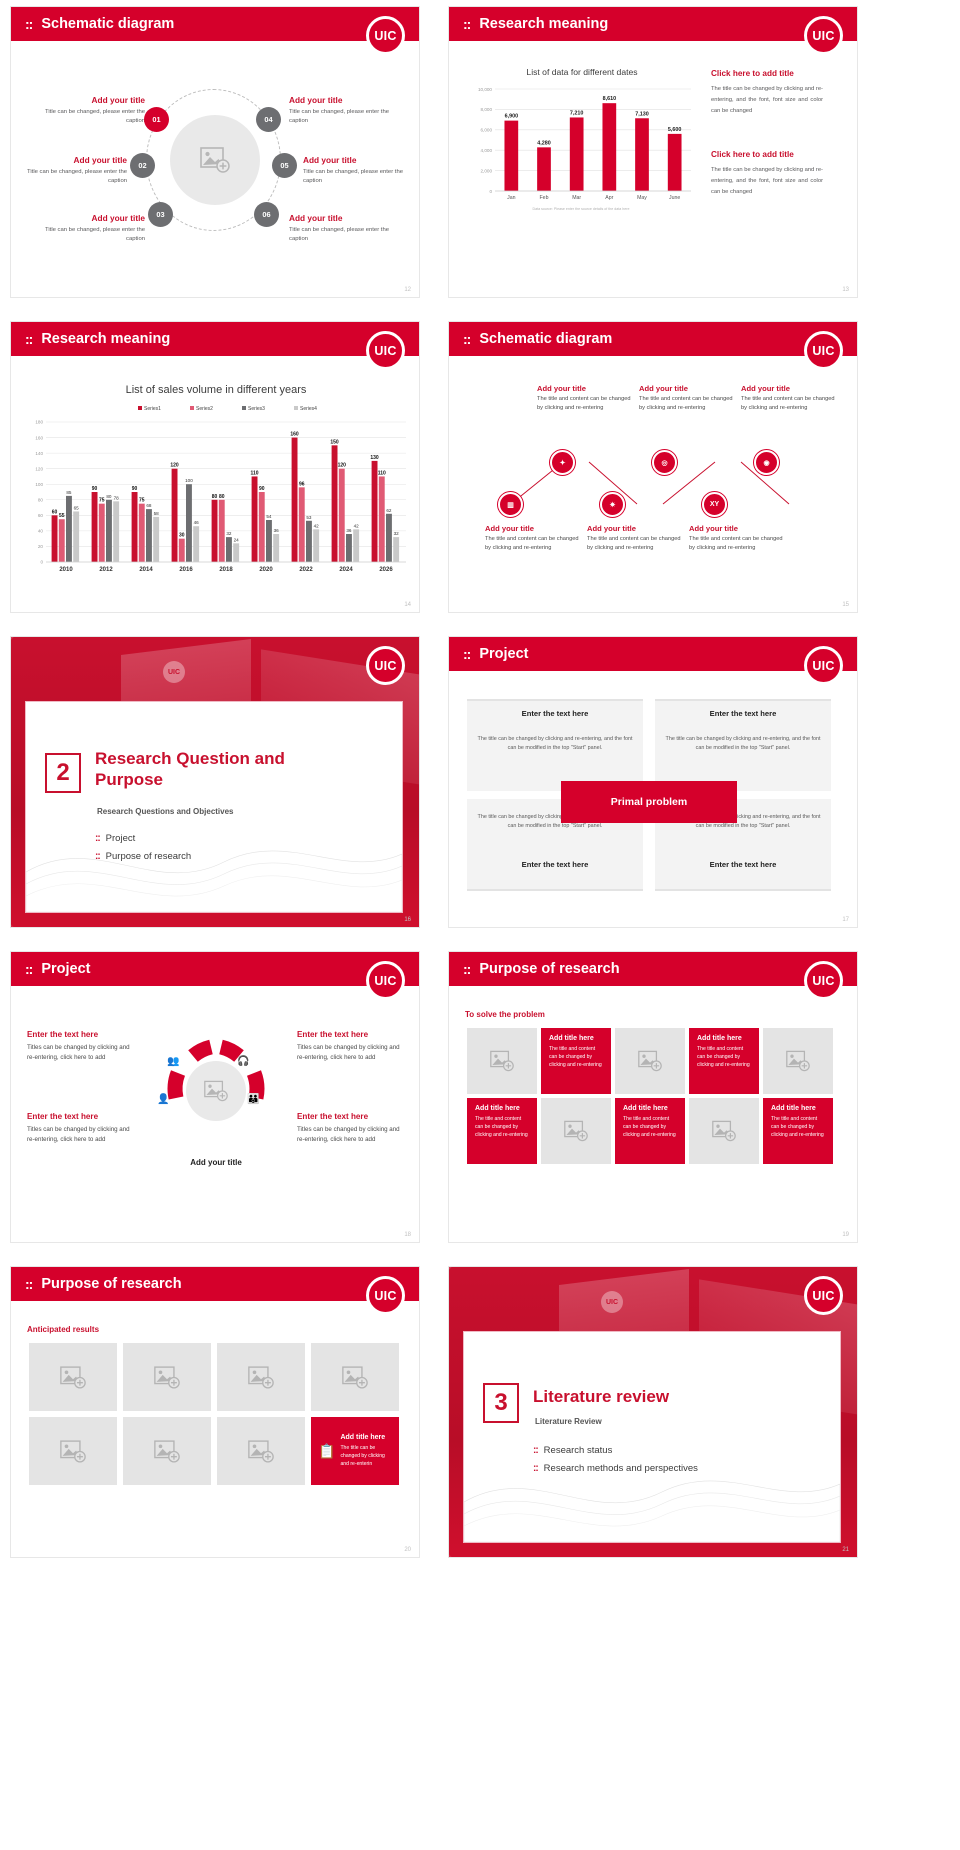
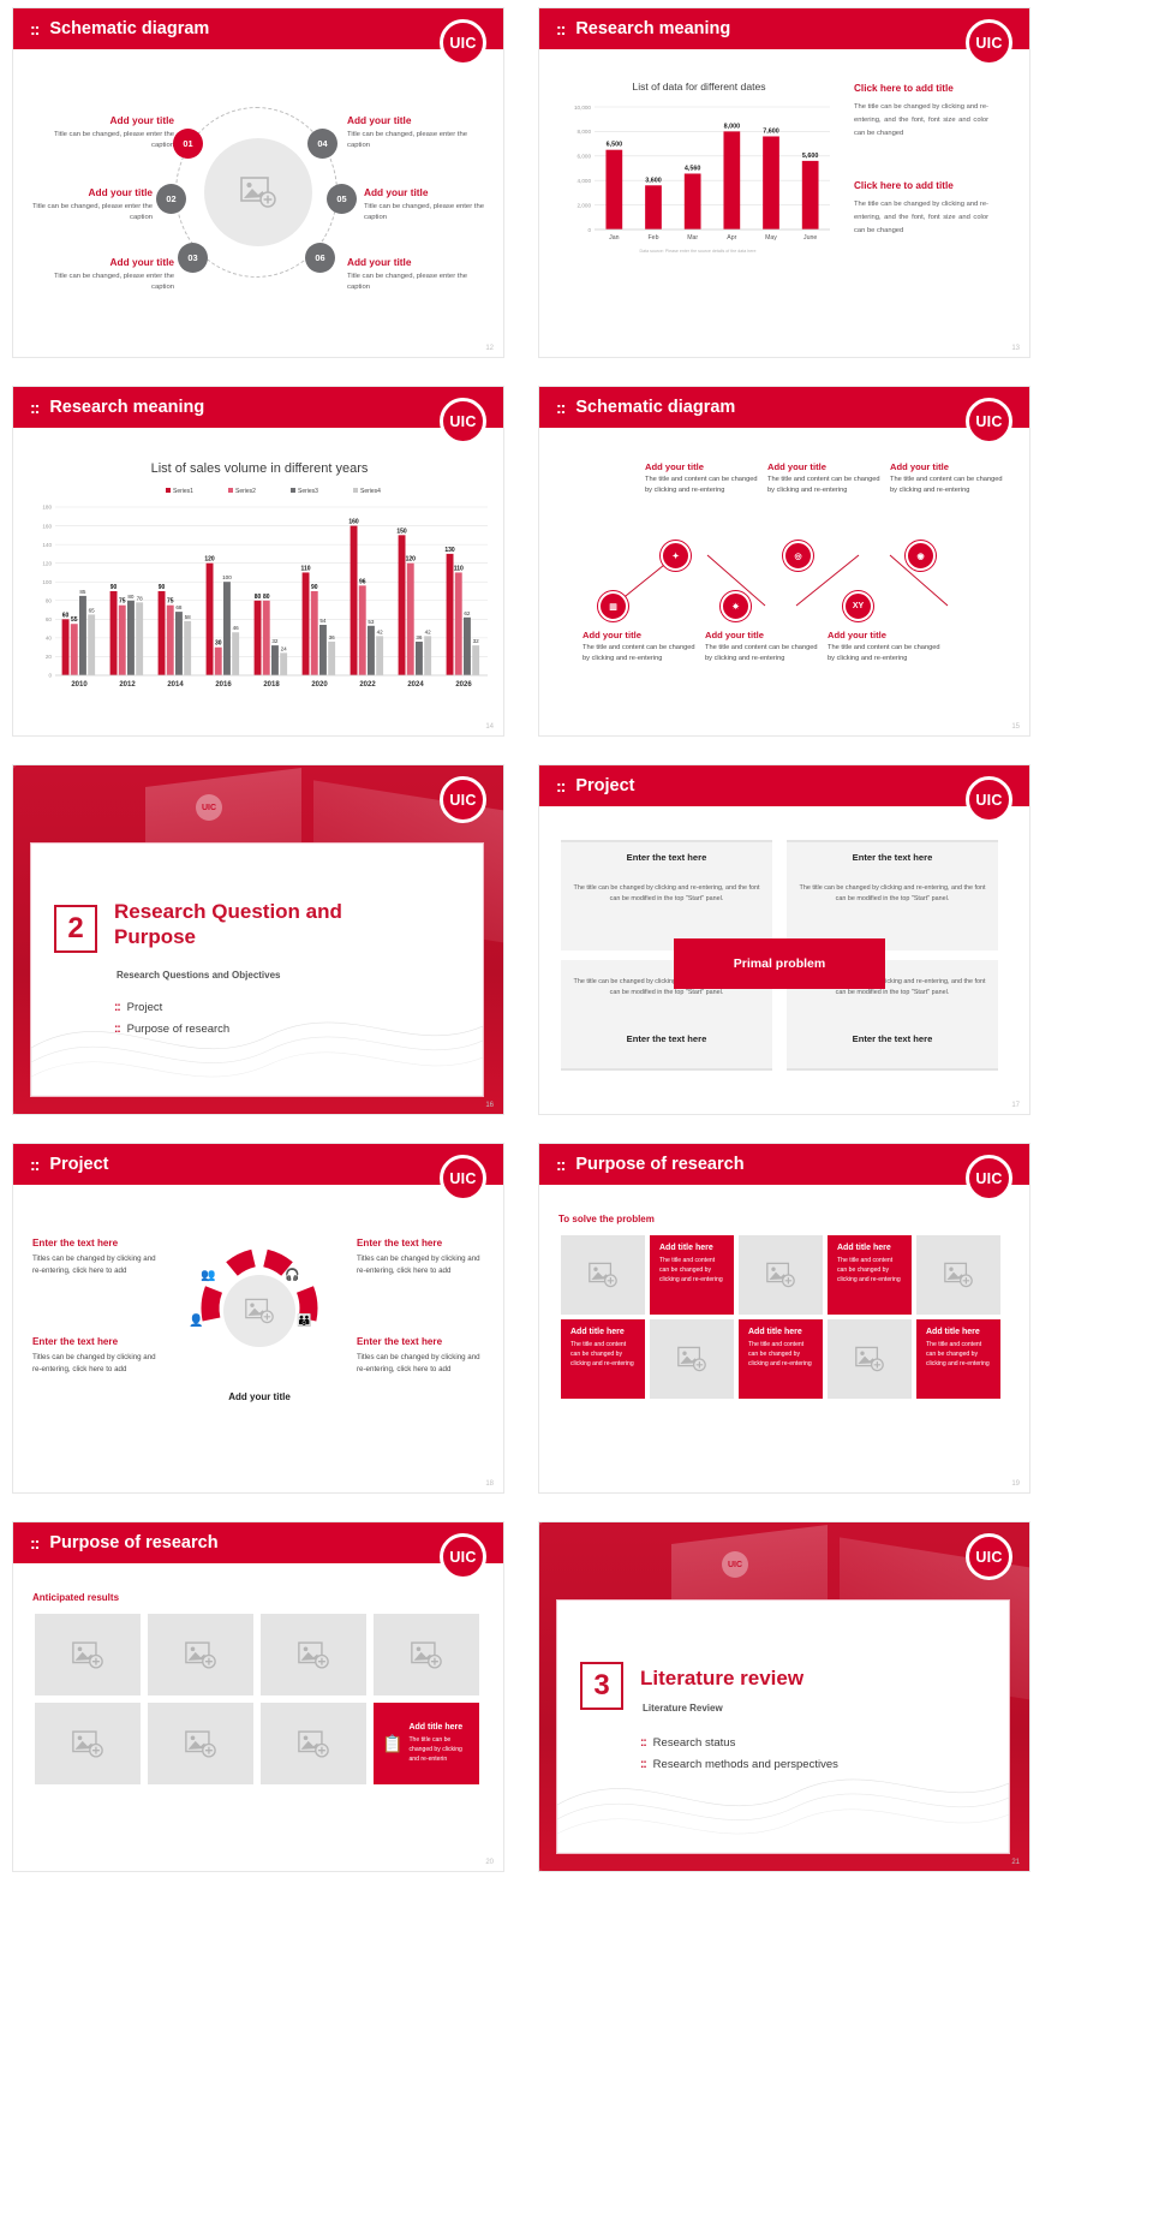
List of data for different dates/Jan: 6,900 -> 6,500
List of data for different dates/Feb: 4,280 -> 3,600
List of data for different dates/Mar: 7,210 -> 4,560
List of data for different dates/Apr: 8,610 -> 8,000
List of data for different dates/May: 7,130 -> 7,600
